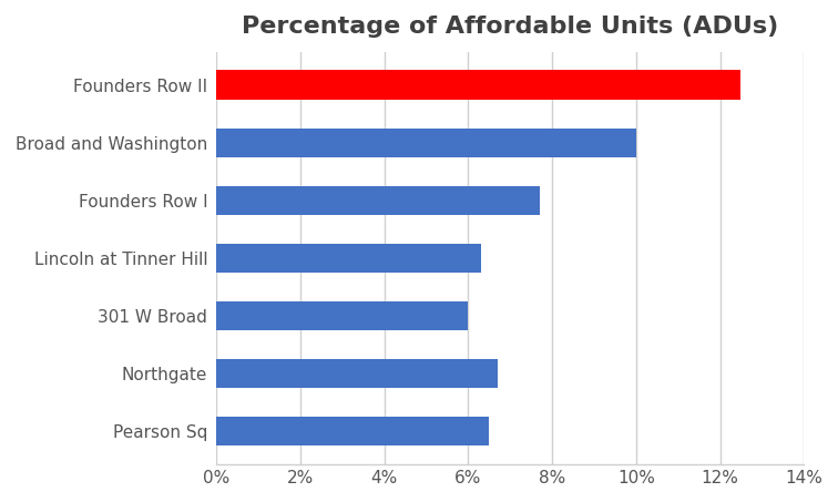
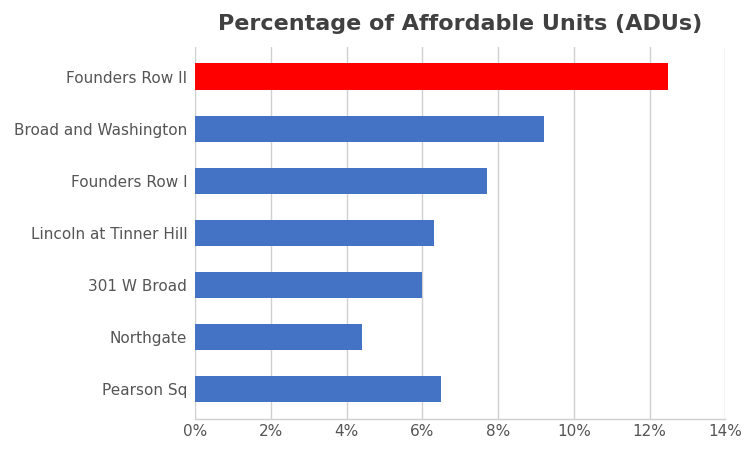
Broad and Washington: 10.0% -> 9.2%
Northgate: 6.7% -> 4.4%
